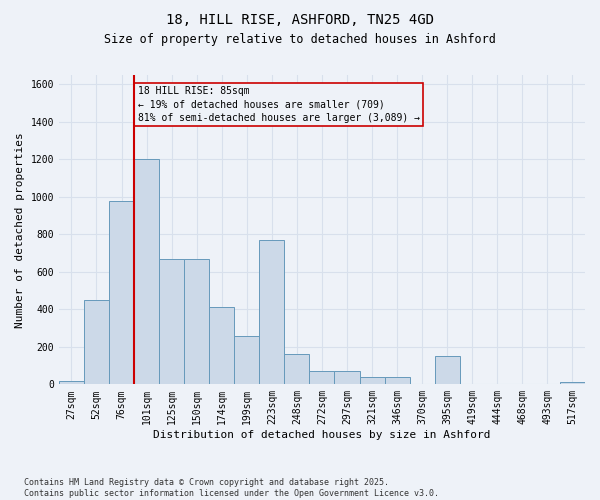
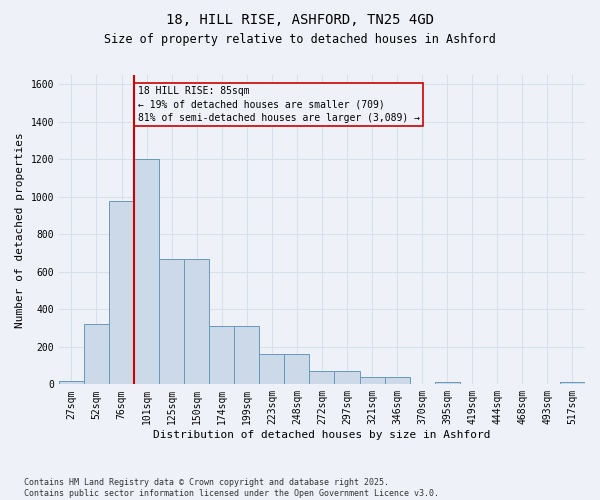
52sqm: 450 -> 320
174sqm: 410 -> 310
199sqm: 260 -> 310
223sqm: 770 -> 160
395sqm: 150 -> 10
